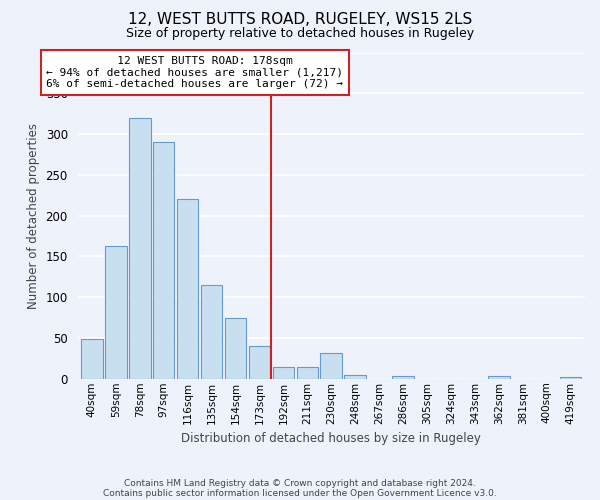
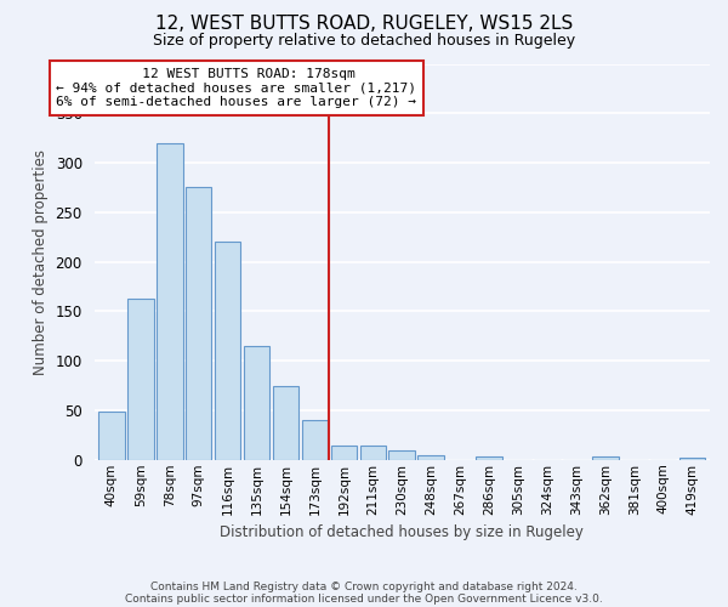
97sqm: 290 -> 275
230sqm: 32 -> 9
